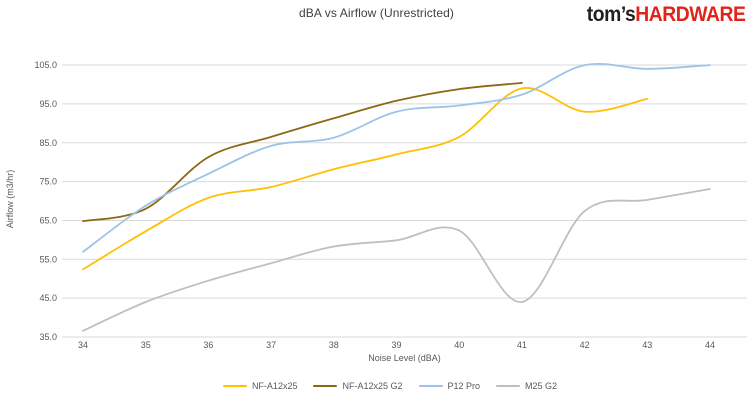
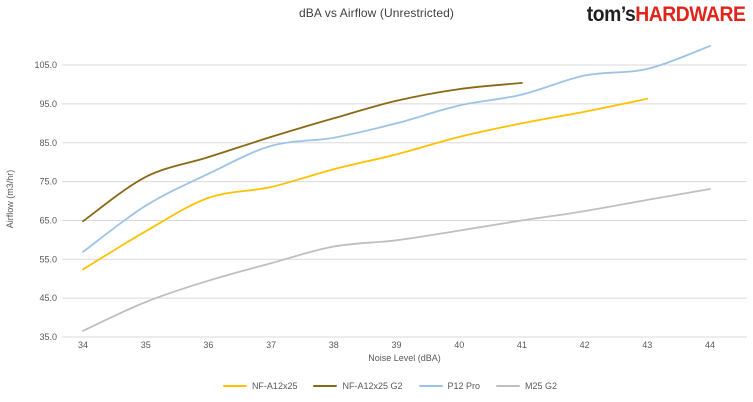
NF-A12x25 G2/35: 68 -> 76
P12 Pro/39: 93 -> 90
NF-A12x25/41: 99 -> 90
M25 G2/41: 44 -> 65
P12 Pro/42: 105 -> 102
P12 Pro/44: 105 -> 110
